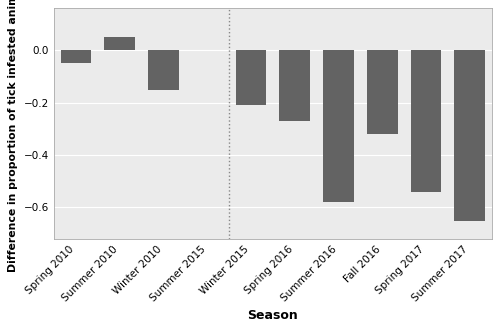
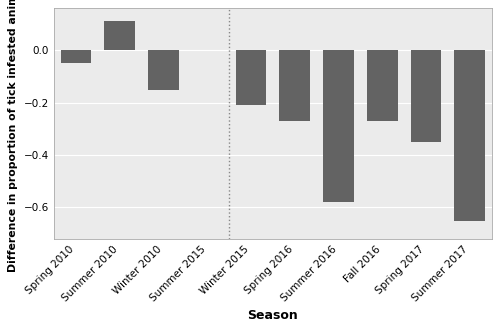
Summer 2010: 0.05 -> 0.11
Fall 2016: -0.32 -> -0.27
Spring 2017: -0.54 -> -0.35
